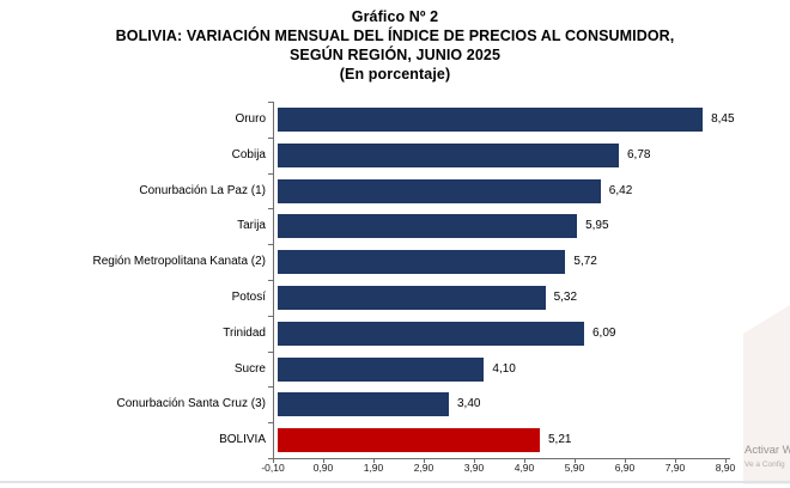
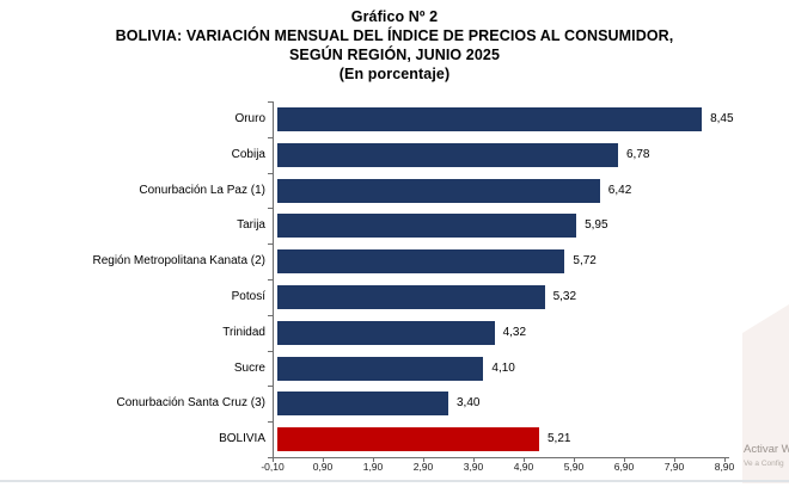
Trinidad: 6,09 -> 4,32
